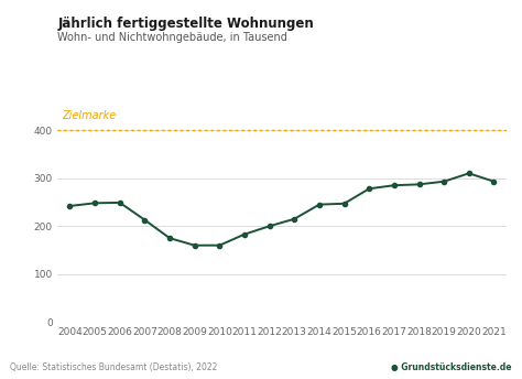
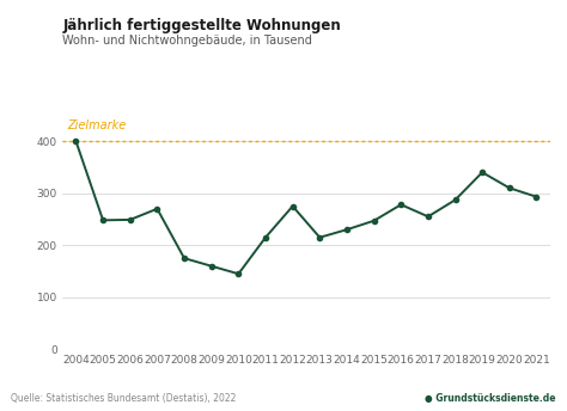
2004: 242 -> 400
2007: 213 -> 270
2010: 160 -> 145
2011: 183 -> 215
2012: 200 -> 275
2014: 245 -> 230
2017: 285 -> 255
2019: 293 -> 340
